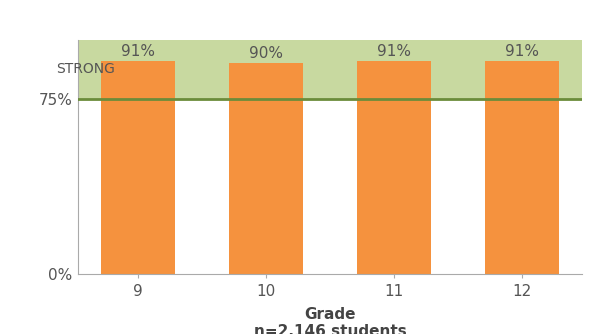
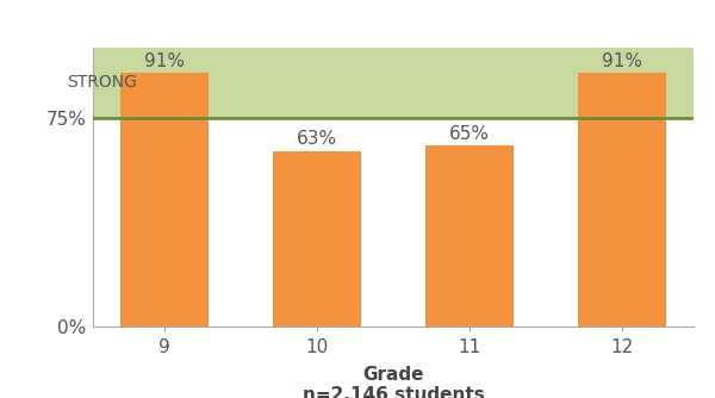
10: 90% -> 63%
11: 91% -> 65%
